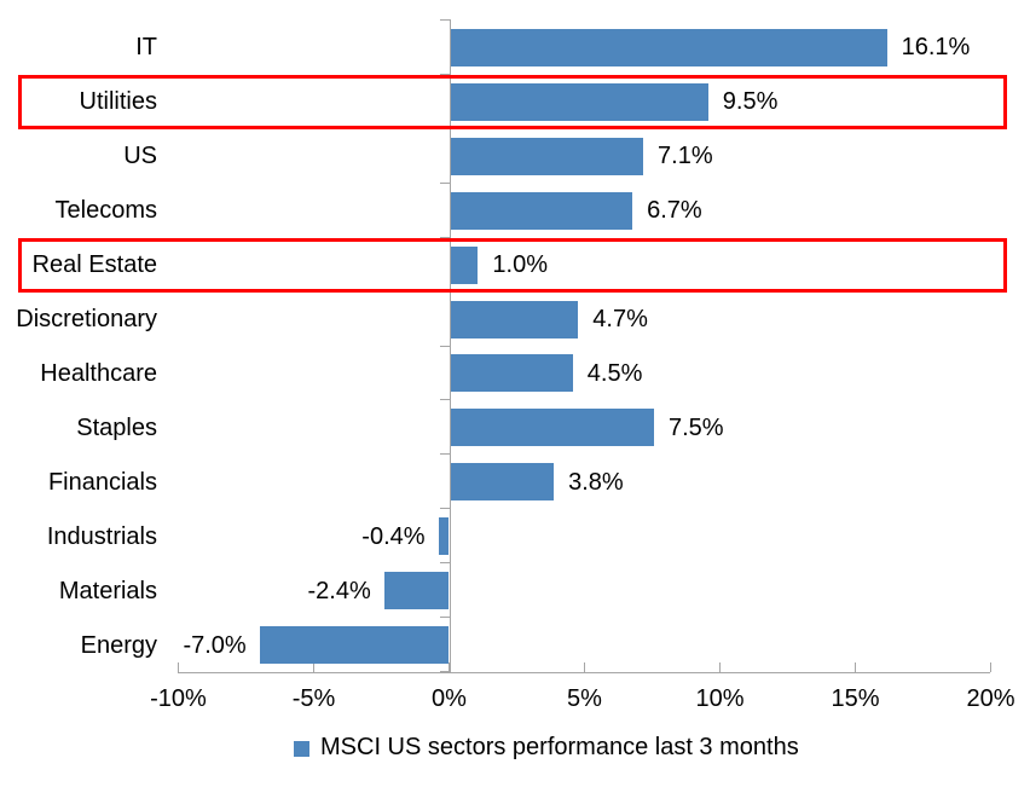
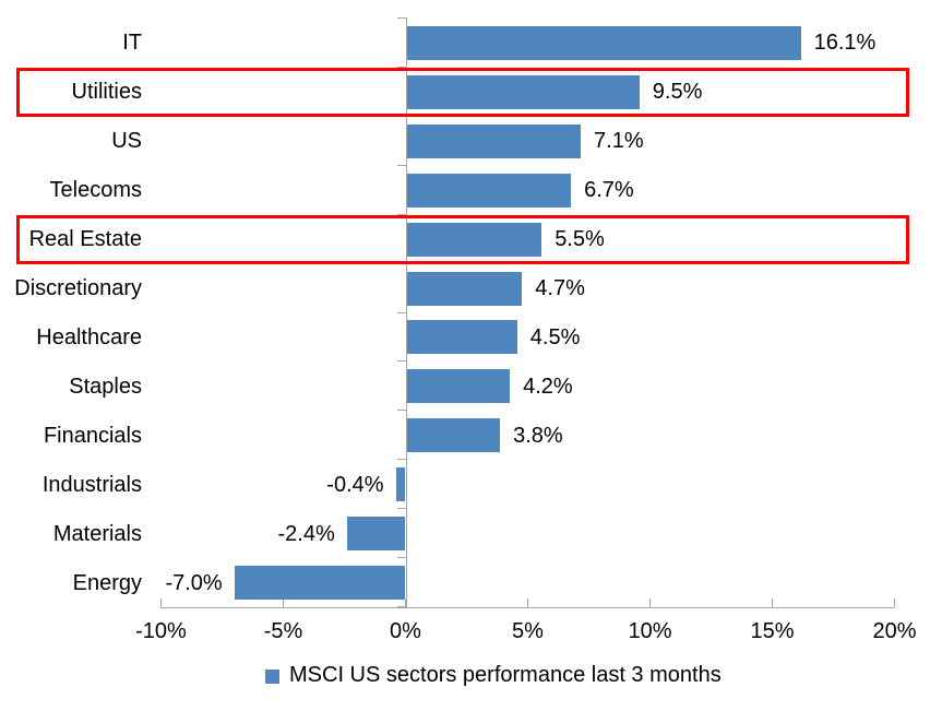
Real Estate: 1.0% -> 5.5%
Staples: 7.5% -> 4.2%
